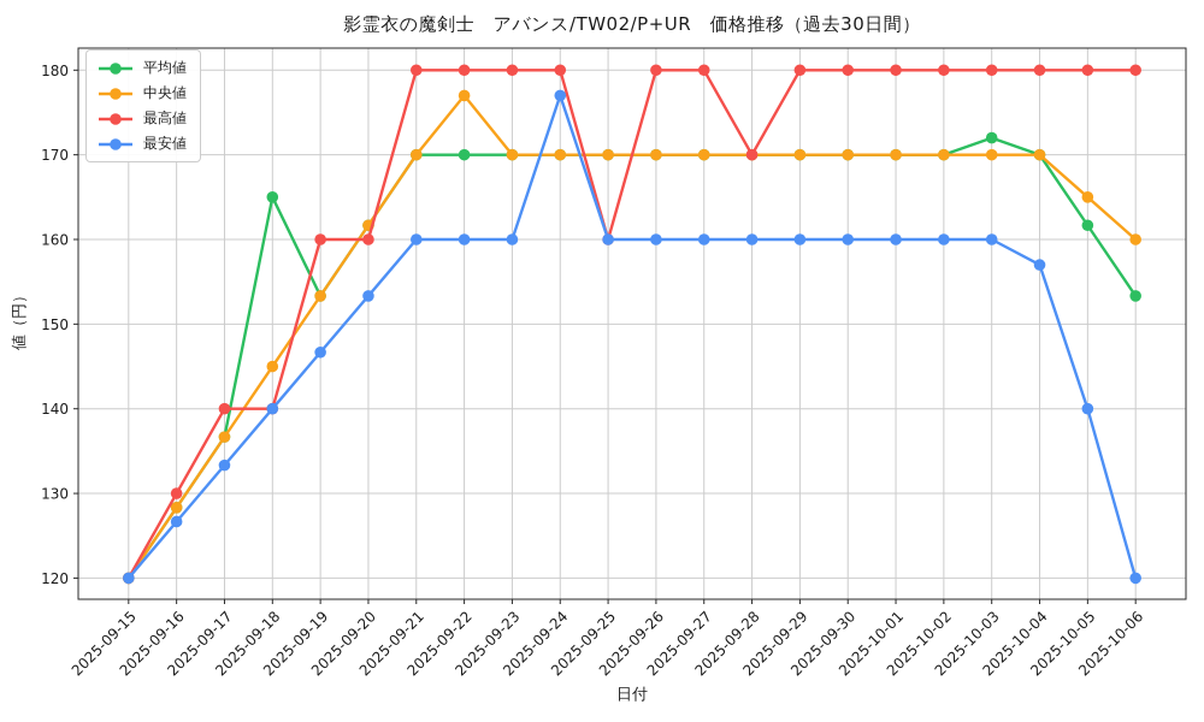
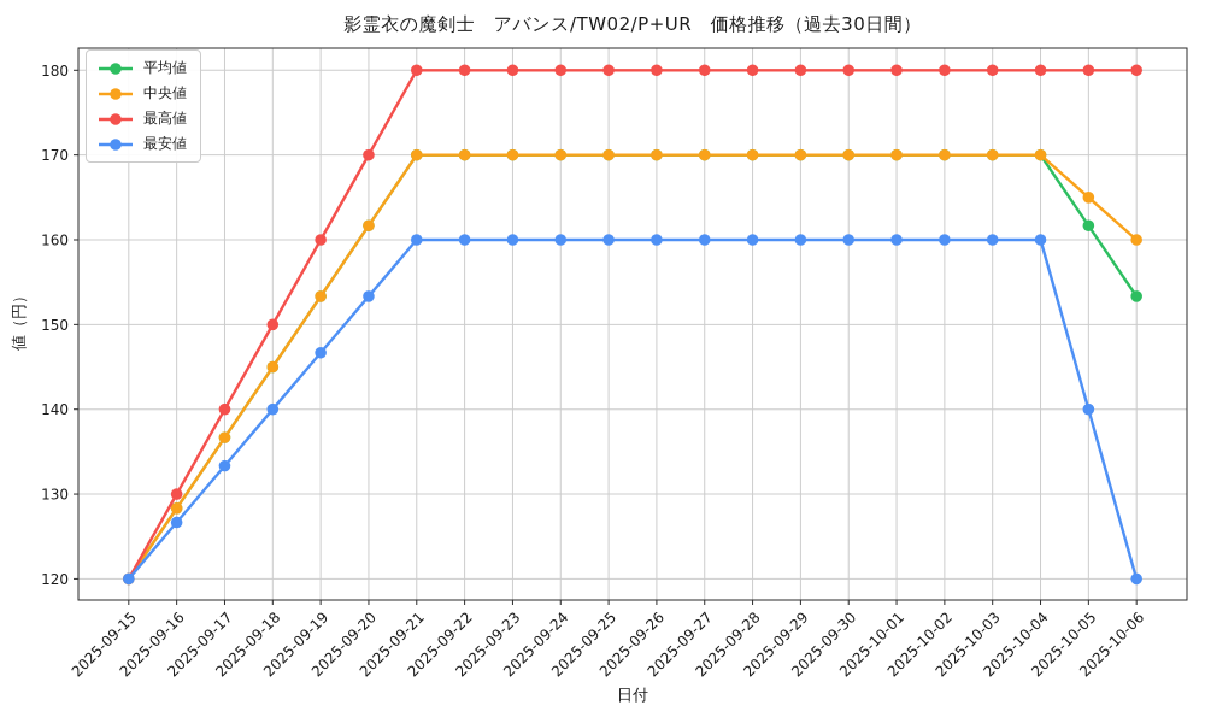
平均値/2025-09-18: 165 -> 145
最高値/2025-09-18: 140 -> 150
最高値/2025-09-20: 160 -> 170
中央値/2025-09-22: 177 -> 170
最安値/2025-09-24: 177 -> 160
最高値/2025-09-25: 160 -> 180
最高値/2025-09-28: 170 -> 180
平均値/2025-10-03: 172 -> 170
最安値/2025-10-04: 157 -> 160
